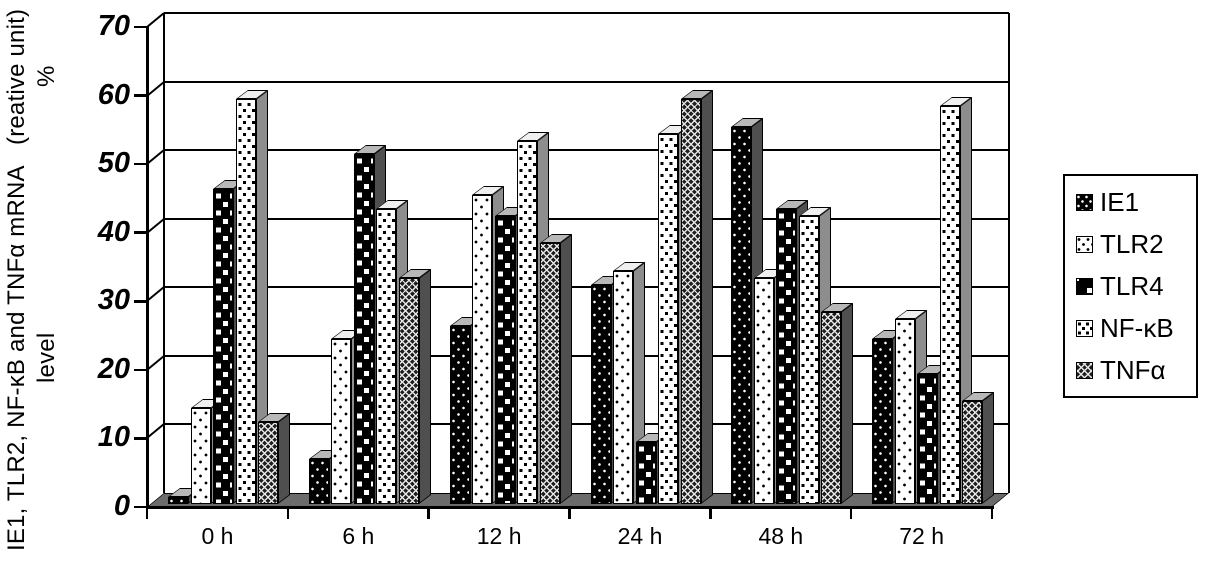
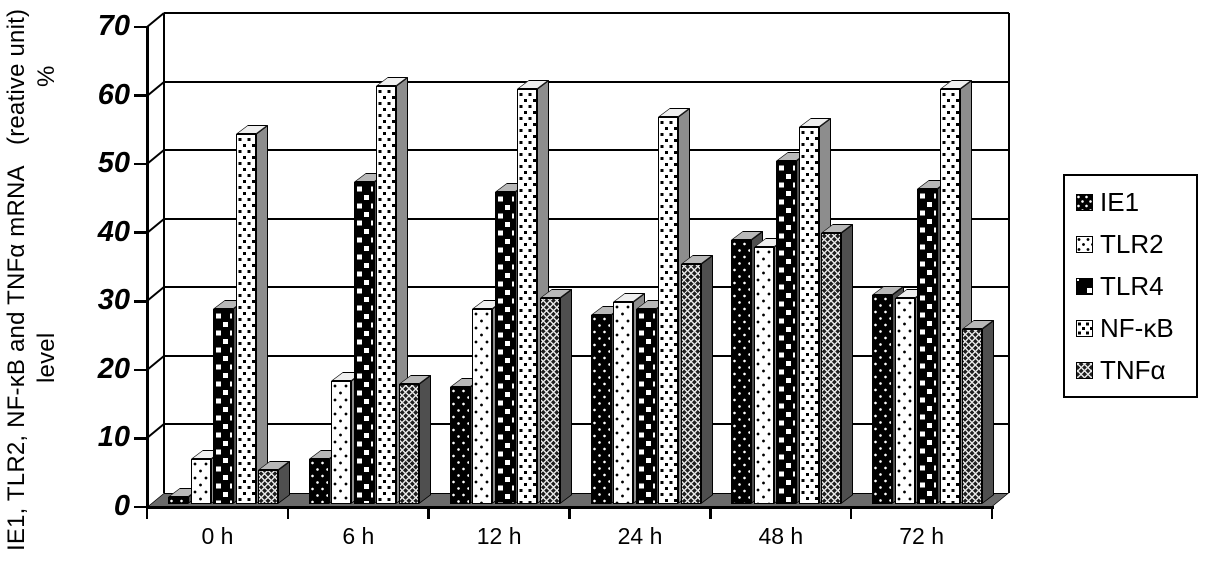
TLR2/0 h: 14 -> 6
TLR4/0 h: 46 -> 28
NF-κB/0 h: 59 -> 54
TNFα/0 h: 12 -> 5
TLR2/6 h: 24 -> 18
TLR4/6 h: 51 -> 47
NF-κB/6 h: 43 -> 61
TNFα/6 h: 33 -> 18
IE1/12 h: 26 -> 17
TLR2/12 h: 45 -> 28
TLR4/12 h: 42 -> 46
NF-κB/12 h: 53 -> 60
TNFα/12 h: 38 -> 30
IE1/24 h: 32 -> 28
TLR2/24 h: 34 -> 30
TLR4/24 h: 9 -> 28
NF-κB/24 h: 54 -> 56
TNFα/24 h: 59 -> 35
IE1/48 h: 55 -> 38
TLR2/48 h: 33 -> 38
TLR4/48 h: 43 -> 50
NF-κB/48 h: 42 -> 55
TNFα/48 h: 28 -> 40
IE1/72 h: 24 -> 30
TLR2/72 h: 27 -> 30
TLR4/72 h: 19 -> 46
NF-κB/72 h: 58 -> 60
TNFα/72 h: 15 -> 26
